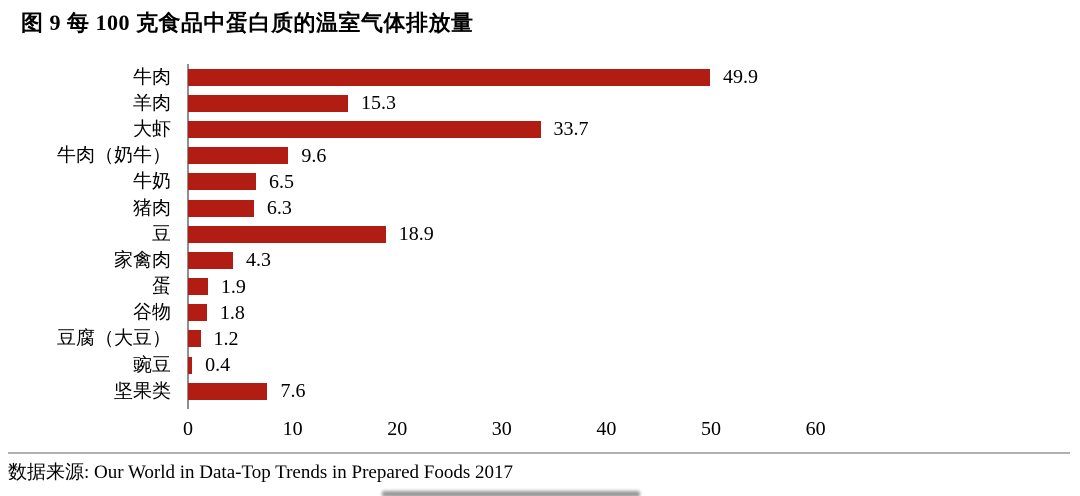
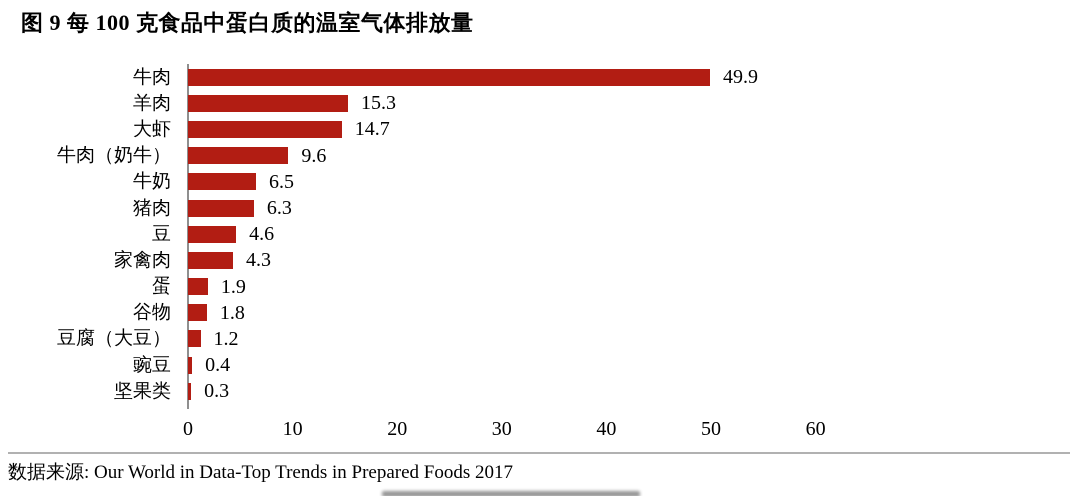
大虾: 33.7 -> 14.7
豆: 18.9 -> 4.6
坚果类: 7.6 -> 0.3
